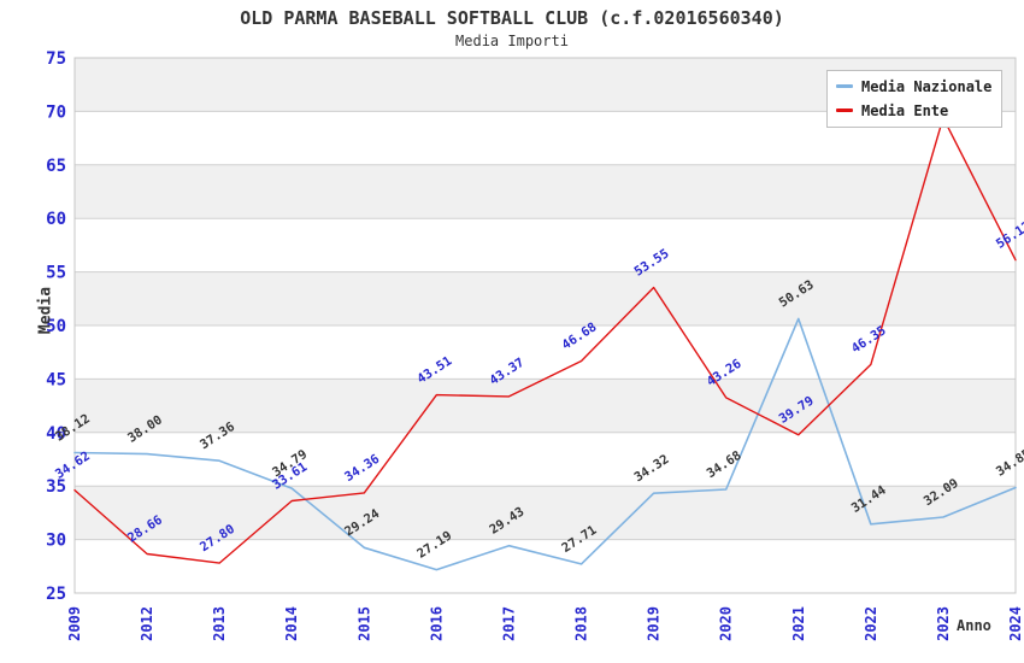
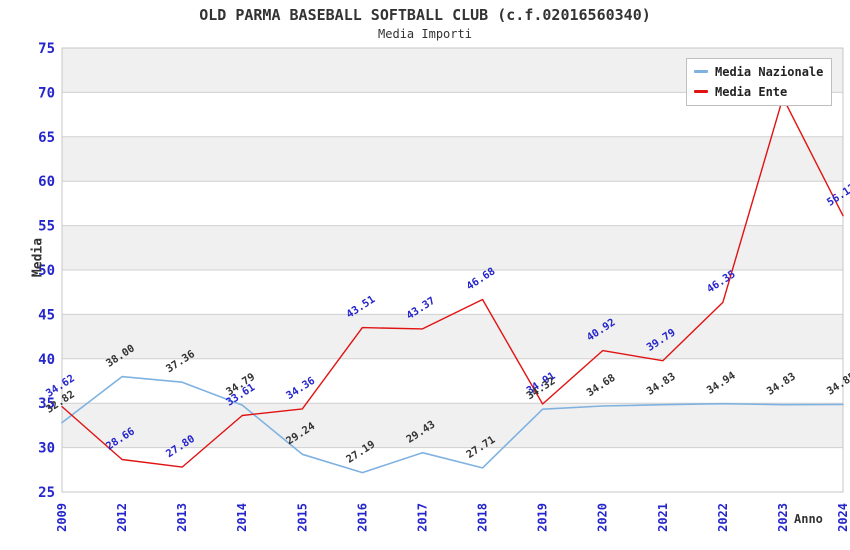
Media Nazionale/2009: 38.12 -> 32.82
Media Ente/2019: 53.55 -> 34.91
Media Ente/2020: 43.26 -> 40.92
Media Nazionale/2021: 50.63 -> 34.83
Media Nazionale/2022: 31.44 -> 34.94
Media Nazionale/2023: 32.09 -> 34.83
